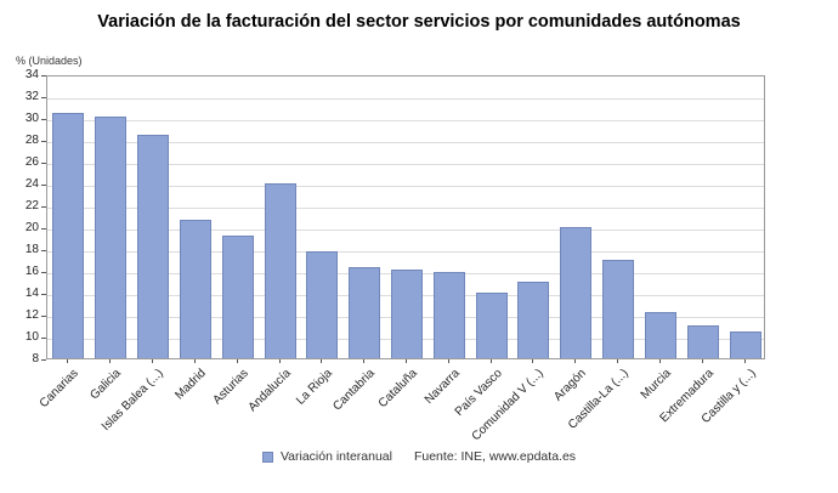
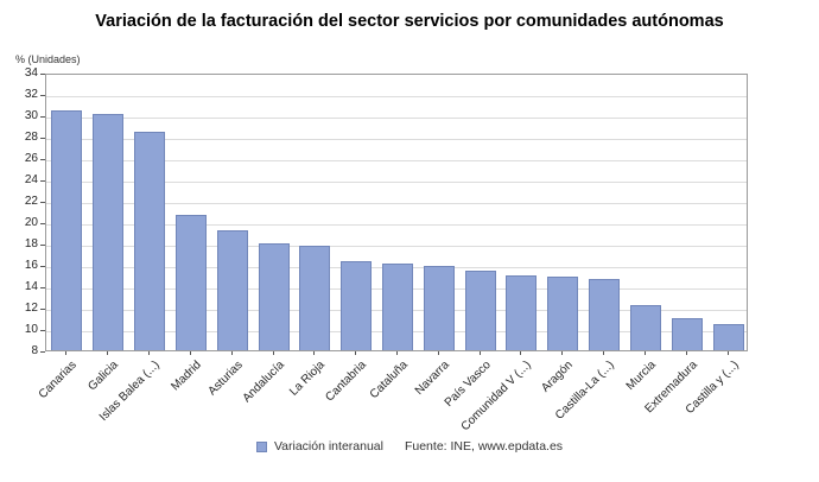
Andalucía: 24 -> 18
País Vasco: 14 -> 15
Aragón: 20 -> 15
Castilla-La (...): 17 -> 15
